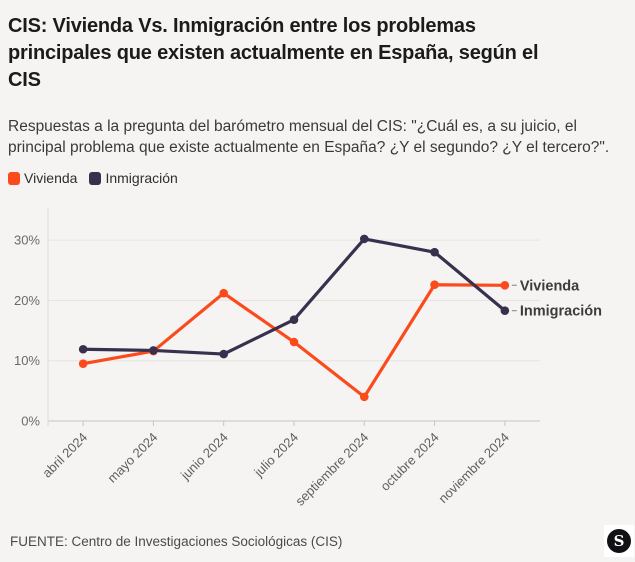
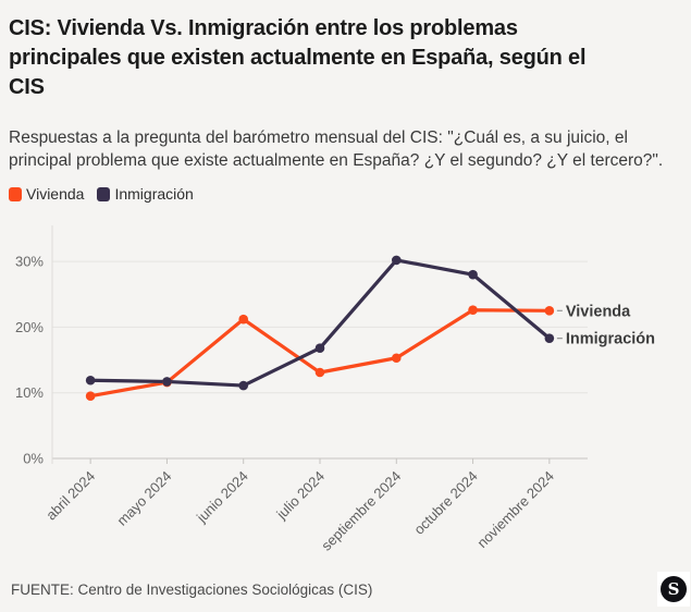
Vivienda/septiembre 2024: 4% -> 15%
